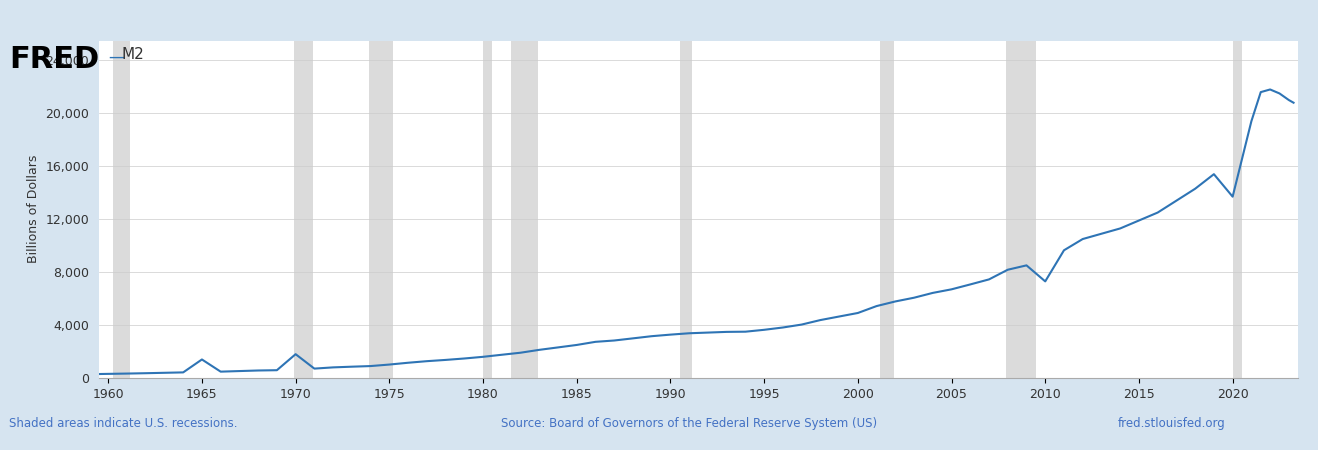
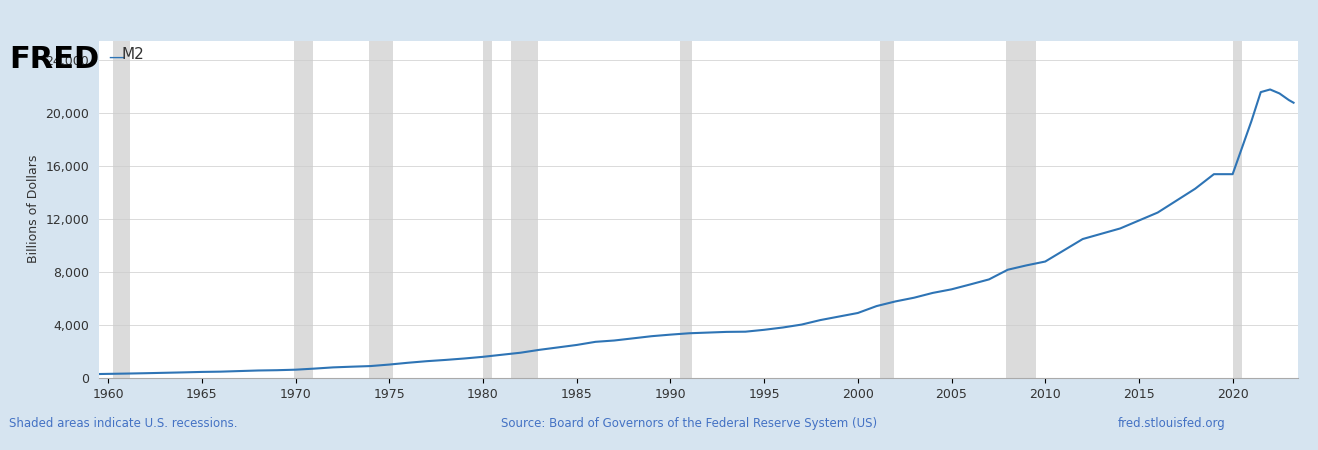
1965: 1,400 -> 500
1970: 1,800 -> 600
2010: 7,300 -> 8,800
2020: 13,700 -> 15,400
